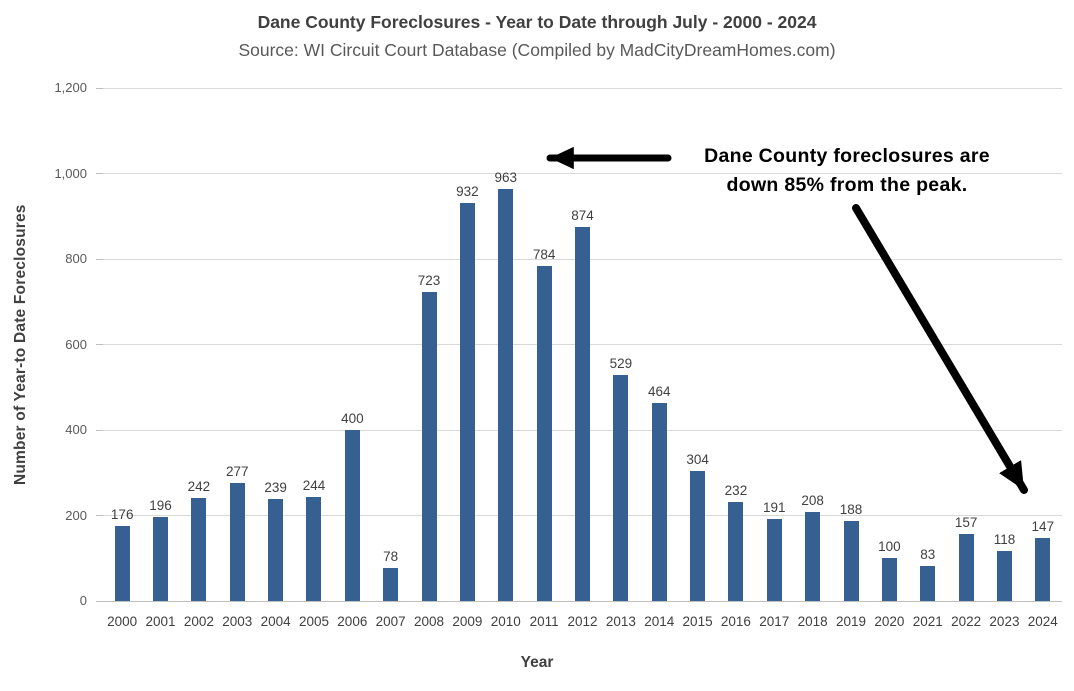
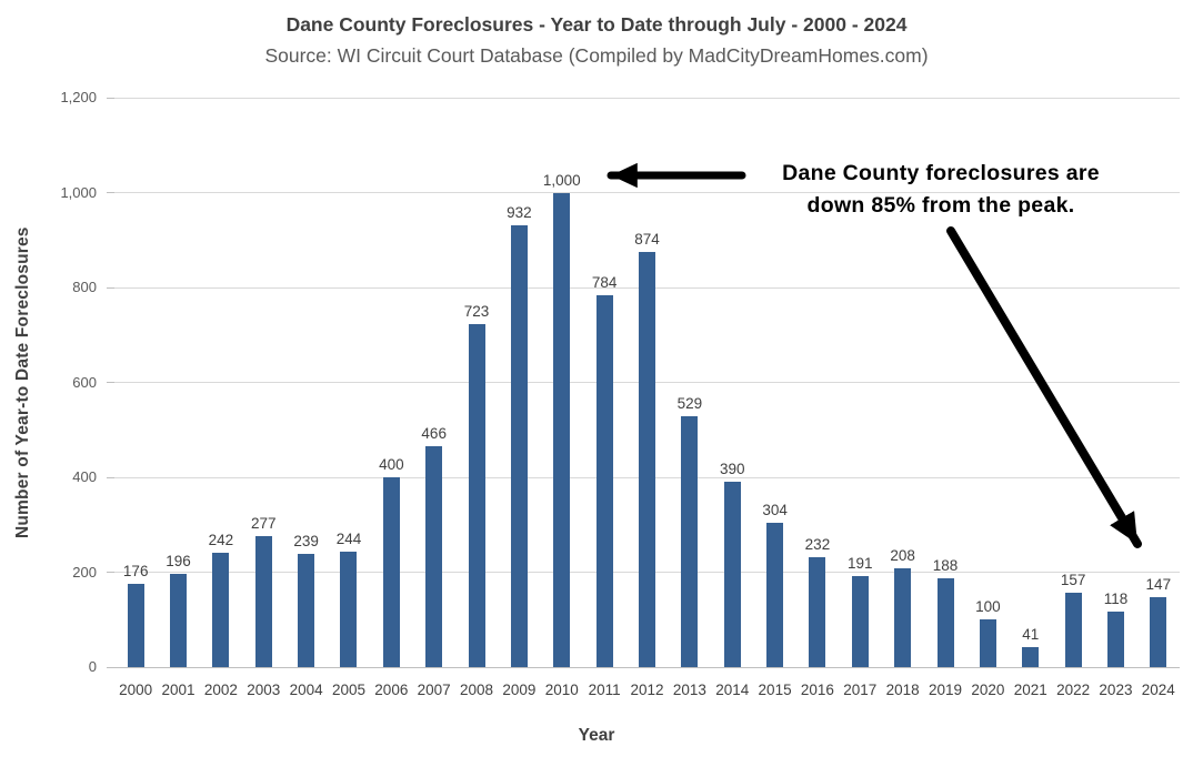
2007: 78 -> 466
2010: 963 -> 1,000
2014: 464 -> 390
2021: 83 -> 41
